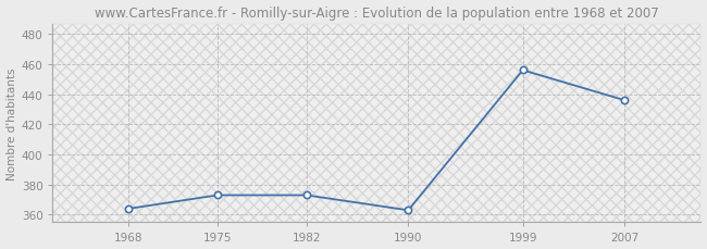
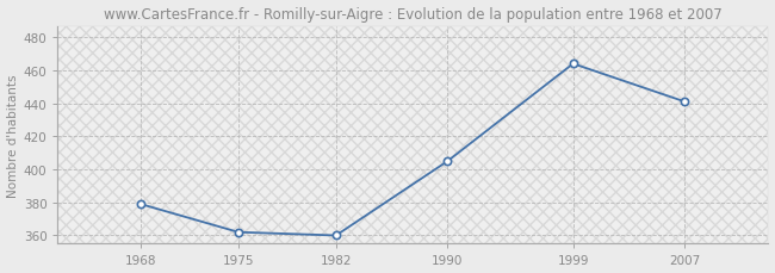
1968: 364 -> 379
1975: 373 -> 362
1982: 373 -> 360
1990: 363 -> 405
1999: 456 -> 464
2007: 436 -> 441
